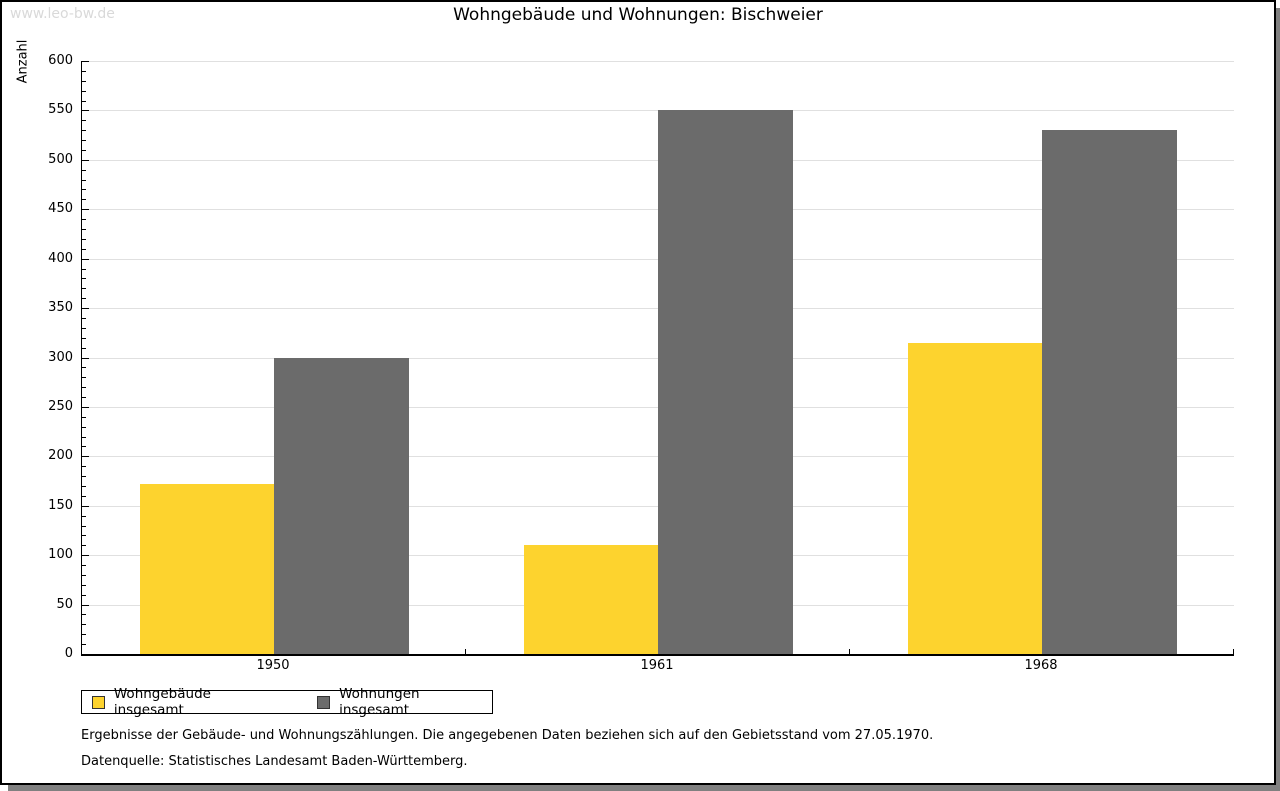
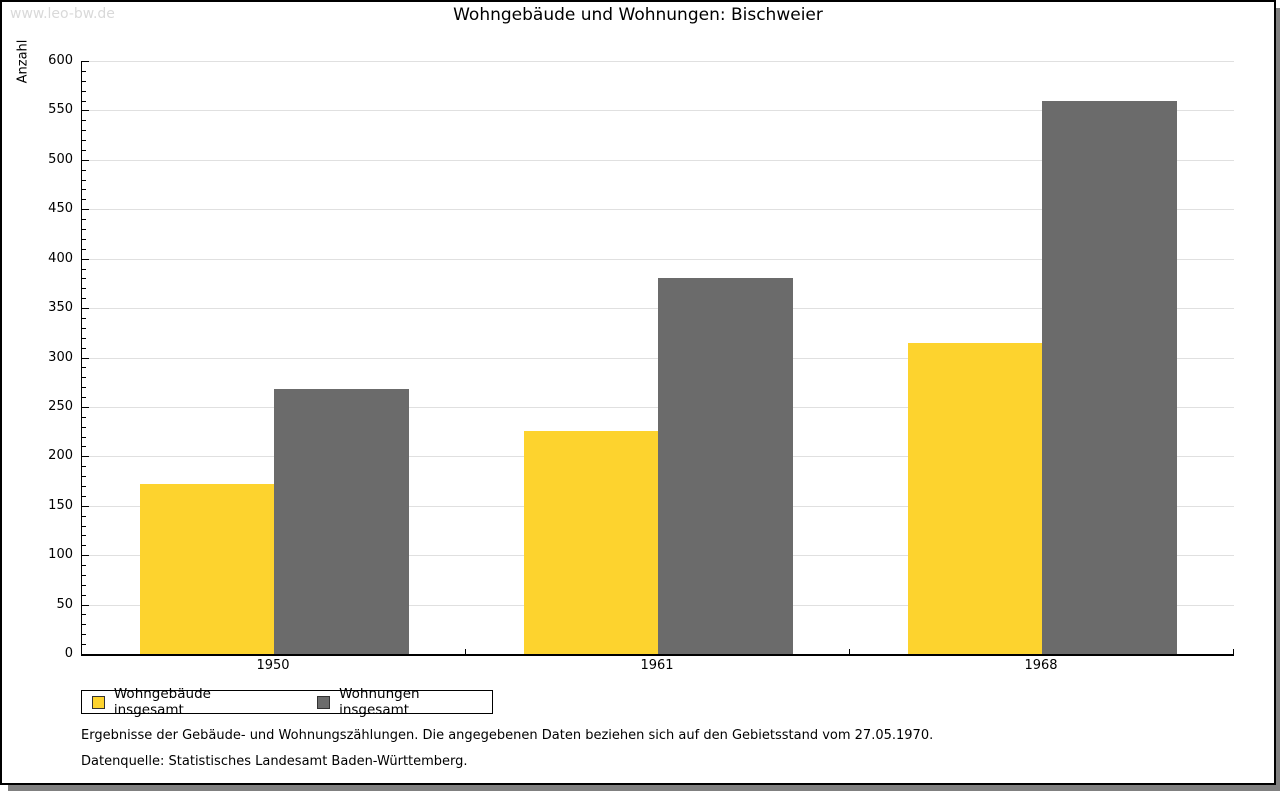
Wohnungen insgesamt/1950: 300 -> 270
Wohngebäude insgesamt/1961: 110 -> 230
Wohnungen insgesamt/1961: 550 -> 380
Wohnungen insgesamt/1968: 530 -> 560
